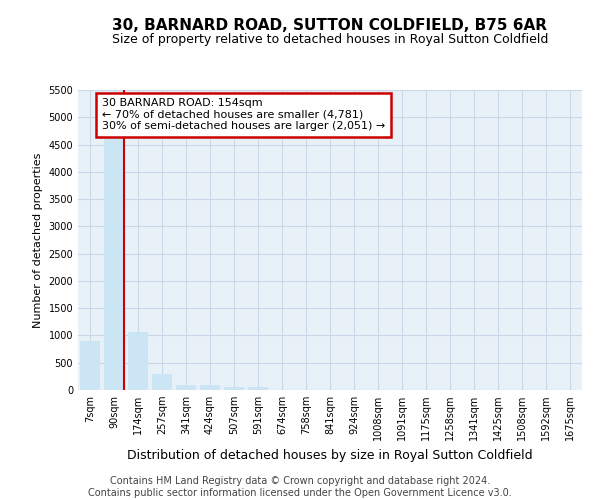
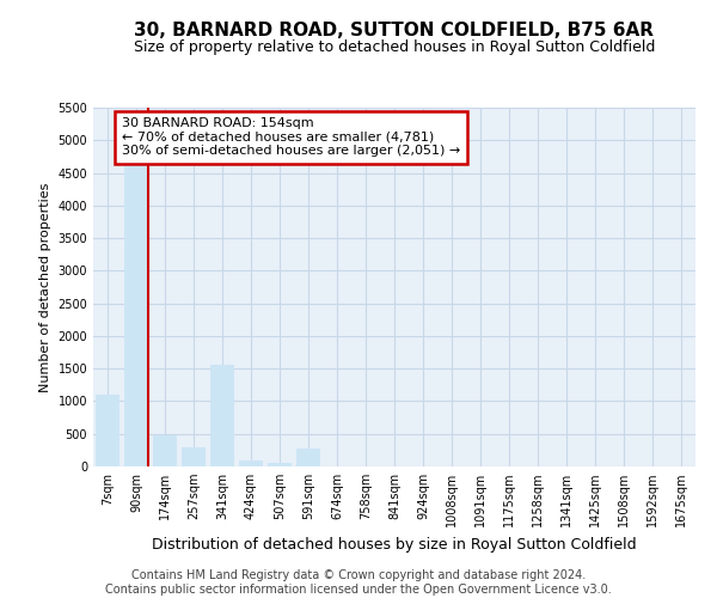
7sqm: 900 -> 1100
174sqm: 1070 -> 480
341sqm: 100 -> 1560
591sqm: 50 -> 280
